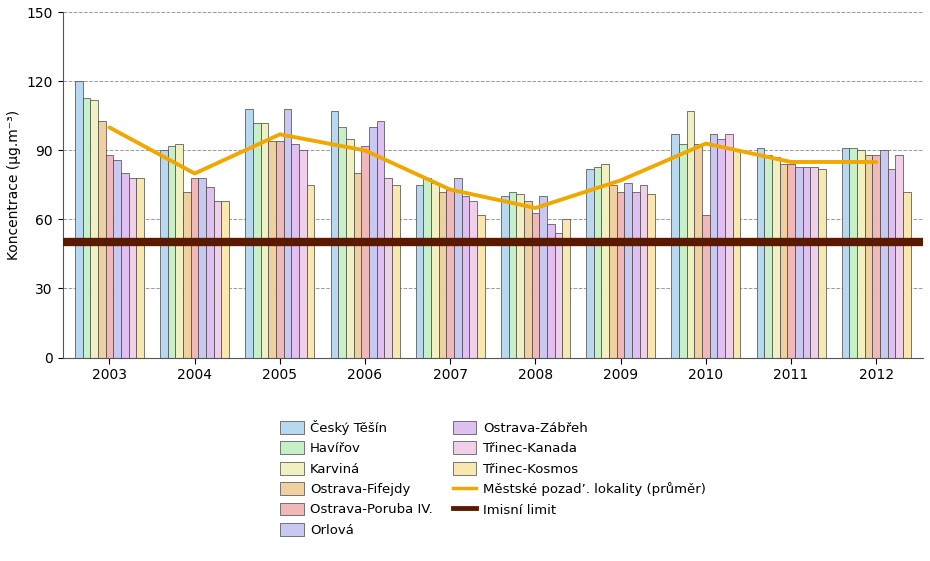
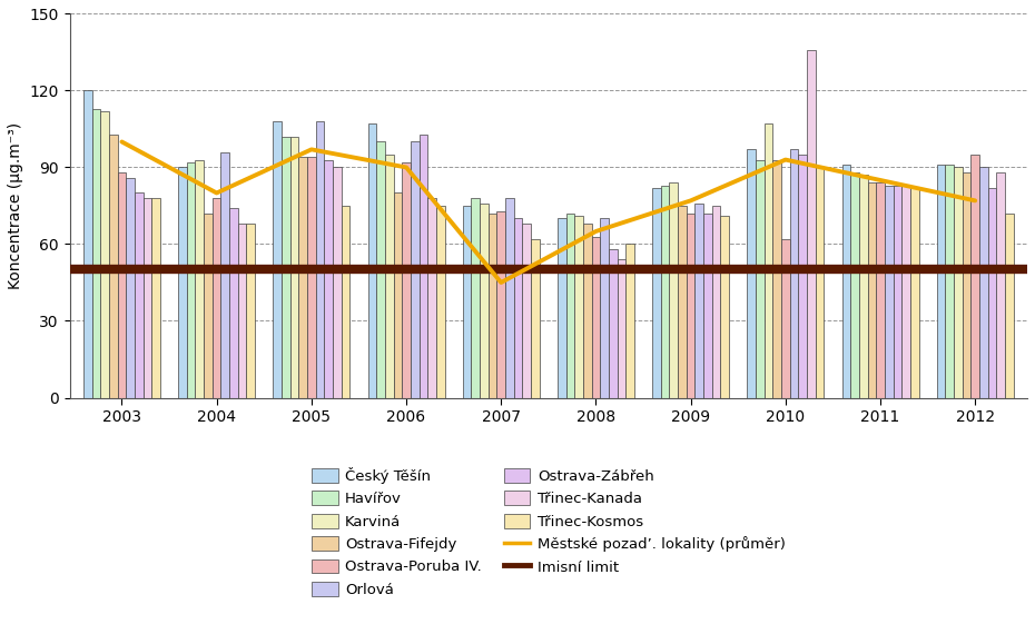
Orlová/2004: 78 -> 96
Městské pozad’. lokality (průměr)/2007: 73 -> 45
Třinec-Kanada/2010: 97 -> 136
Ostrava-Poruba IV./2012: 88 -> 95
Městské pozad’. lokality (průměr)/2012: 85 -> 77
